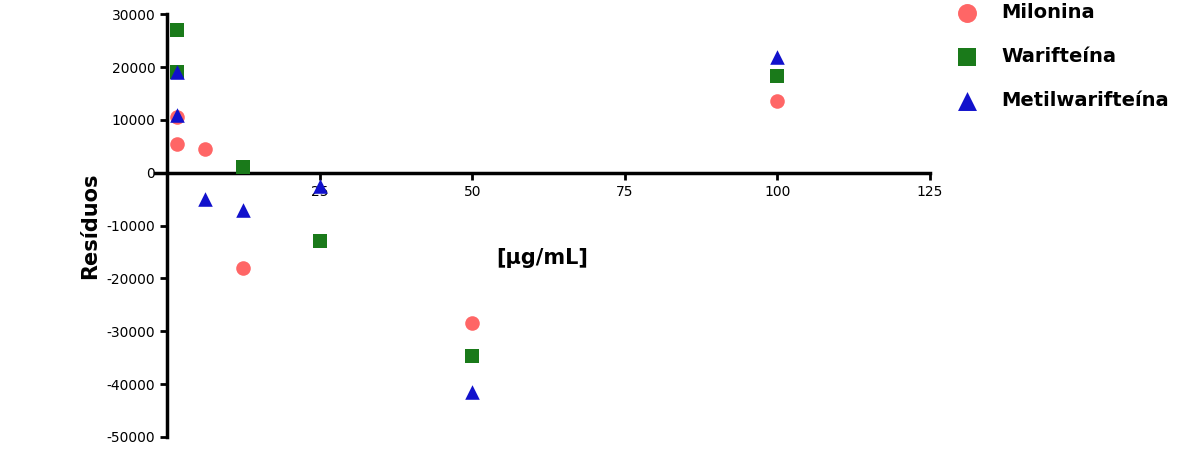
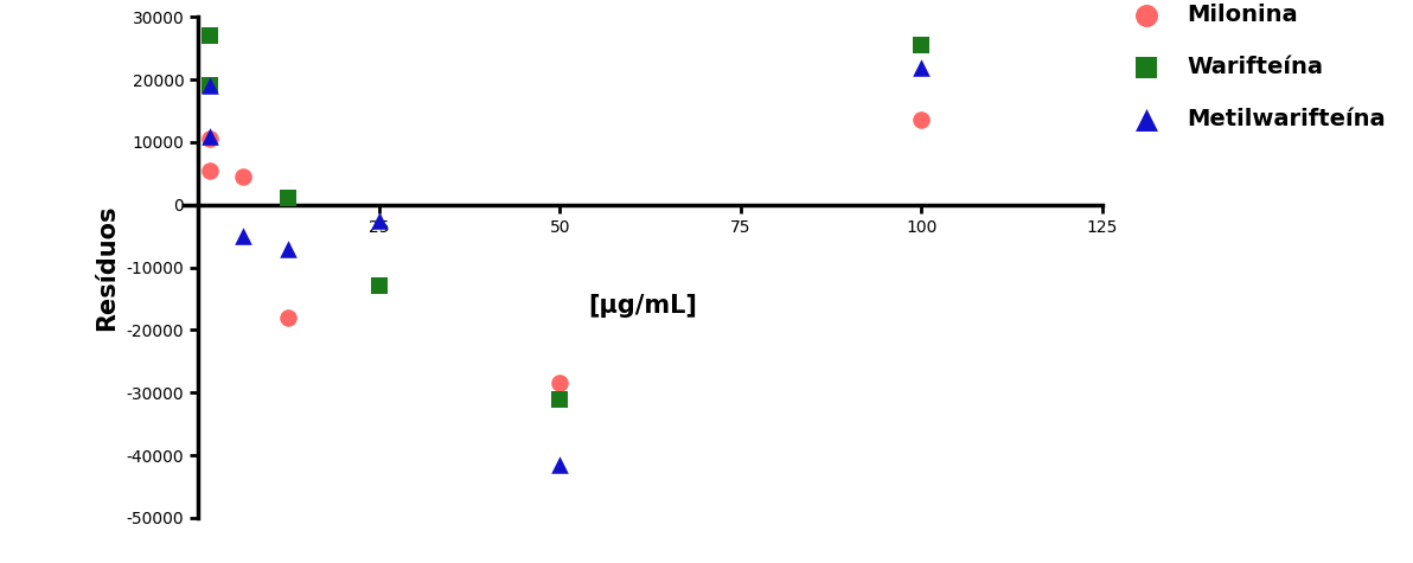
Warifteína/50: -34600 -> -31000
Warifteína/100: 18400 -> 25500
